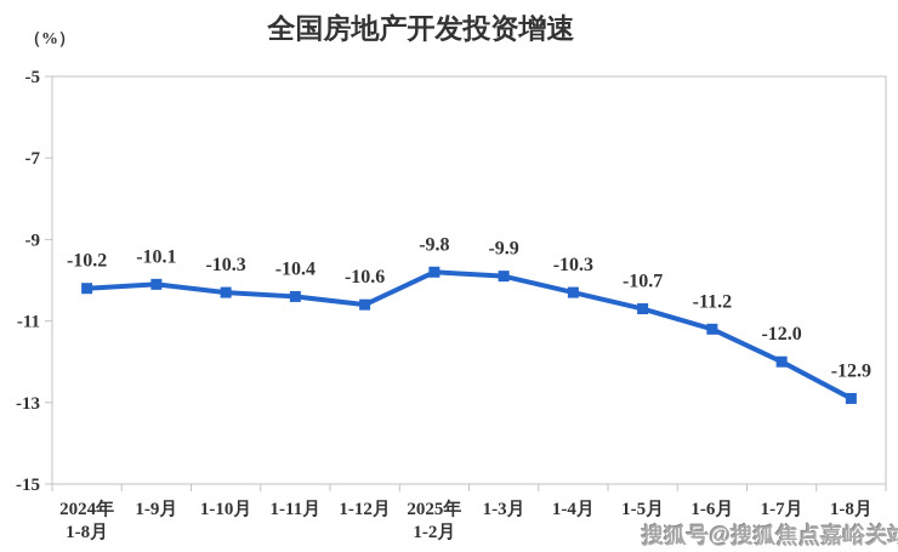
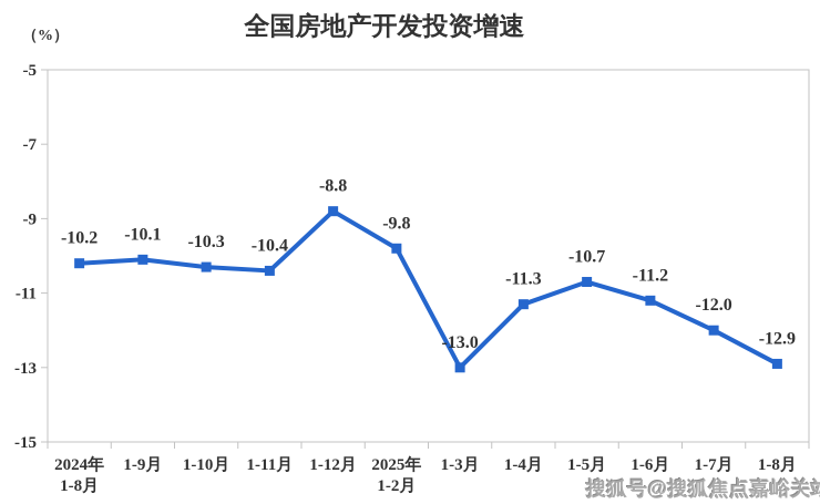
1-12月: -10.6 -> -8.8
1-3月: -9.9 -> -13.0
1-4月: -10.3 -> -11.3
